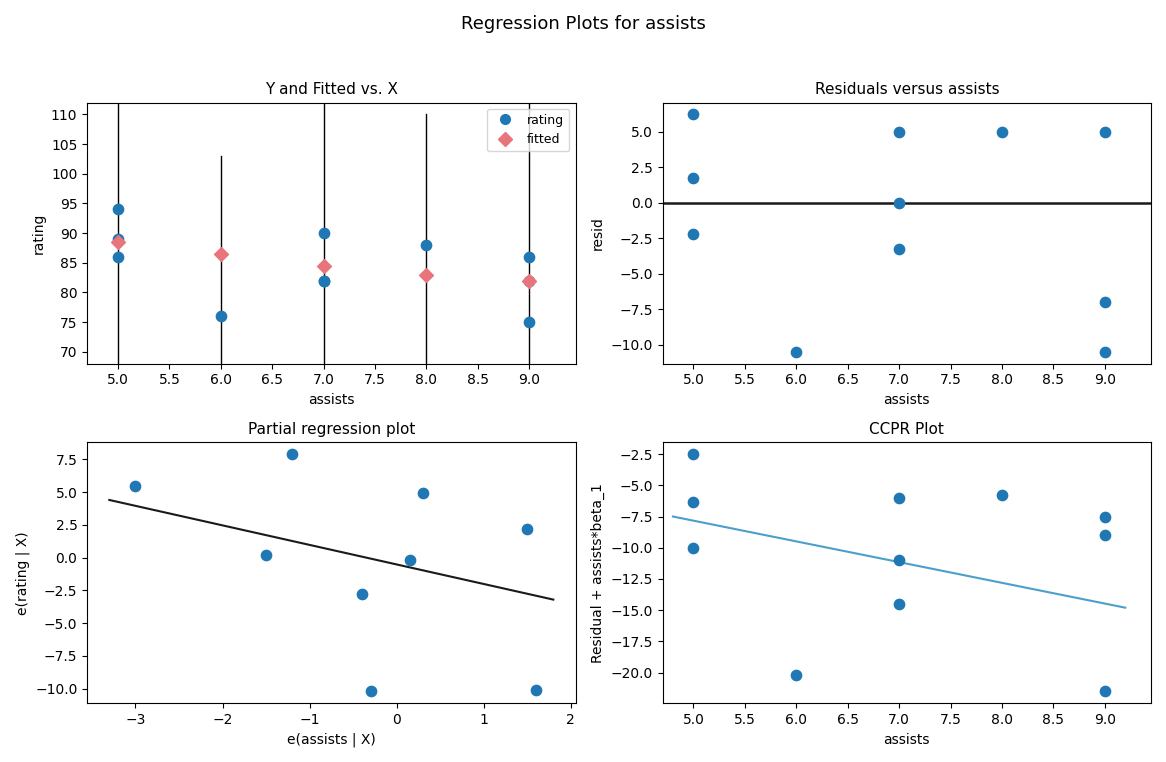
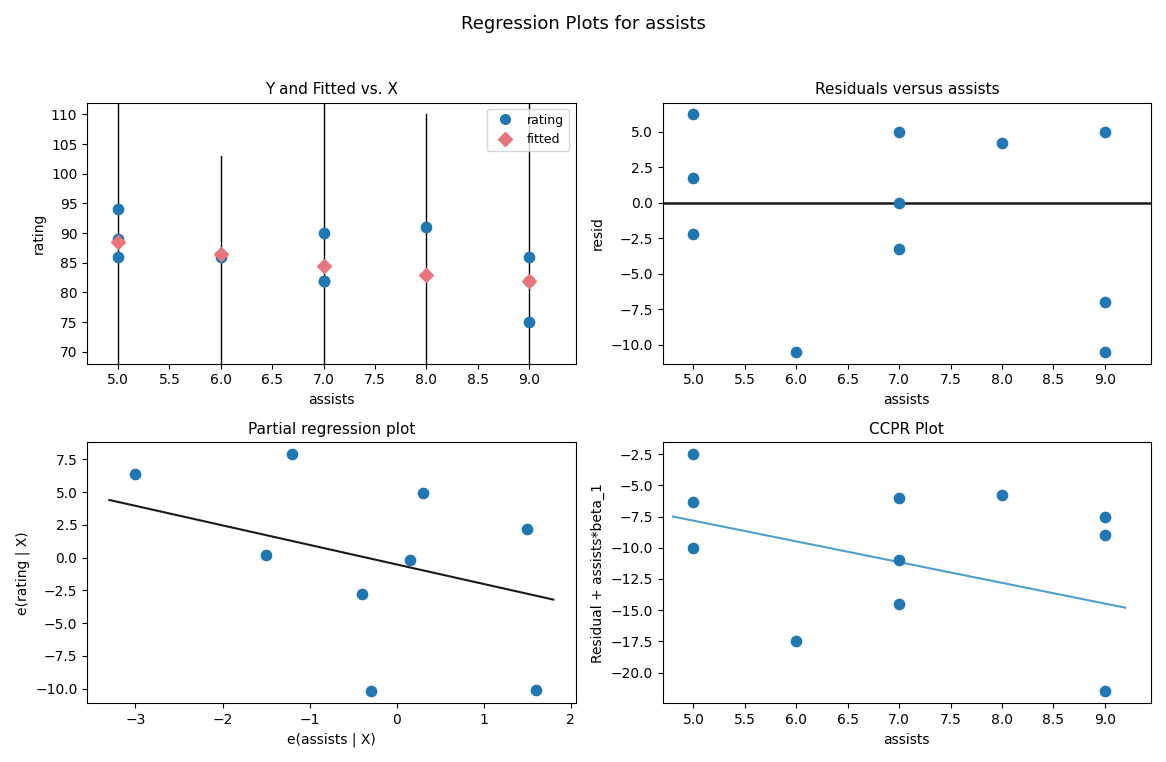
Y and Fitted vs. X/rating/6.0: 76 -> 86
Y and Fitted vs. X/rating/8.0: 88 -> 91
Residuals versus assists/8.0: 5.0 -> 4.2
Partial regression plot/−3: 5.5 -> 6.4
CCPR Plot/6.0: -20.2 -> -17.5
